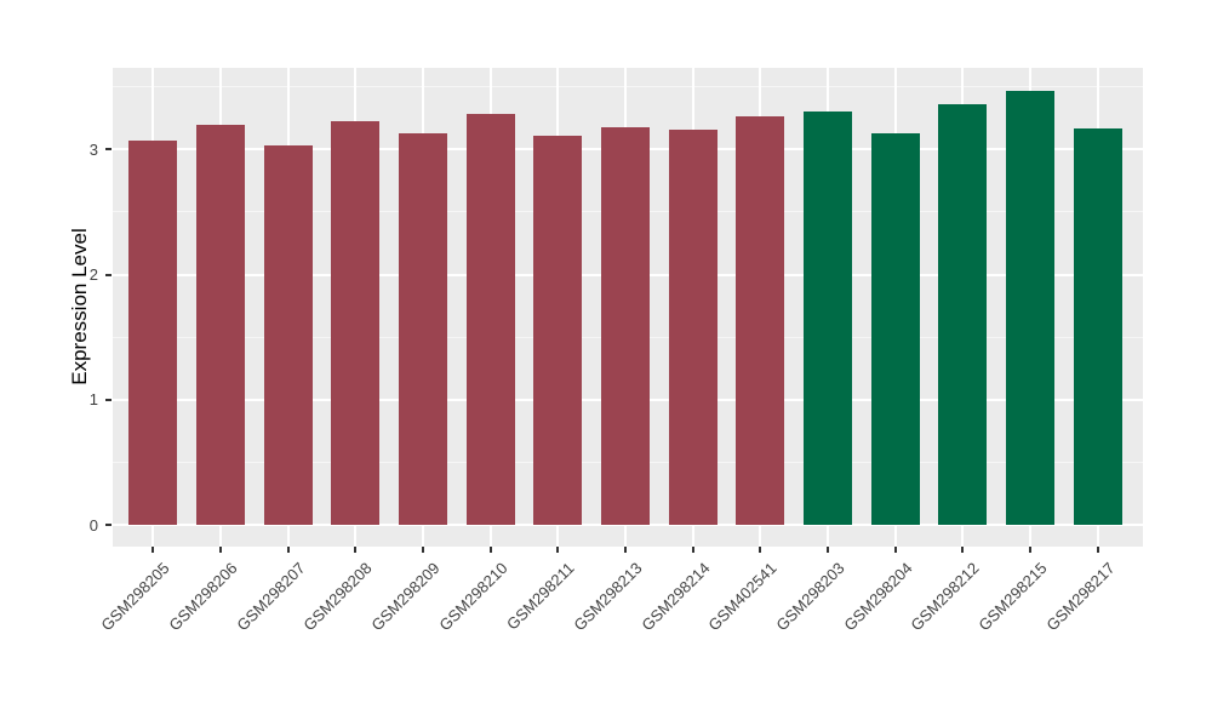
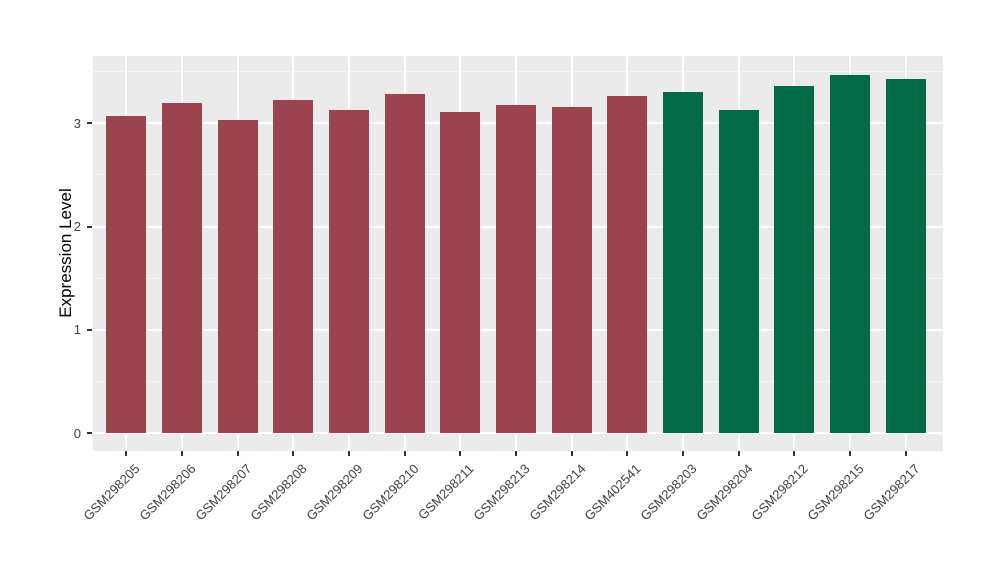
GSM298217: 3.17 -> 3.43
